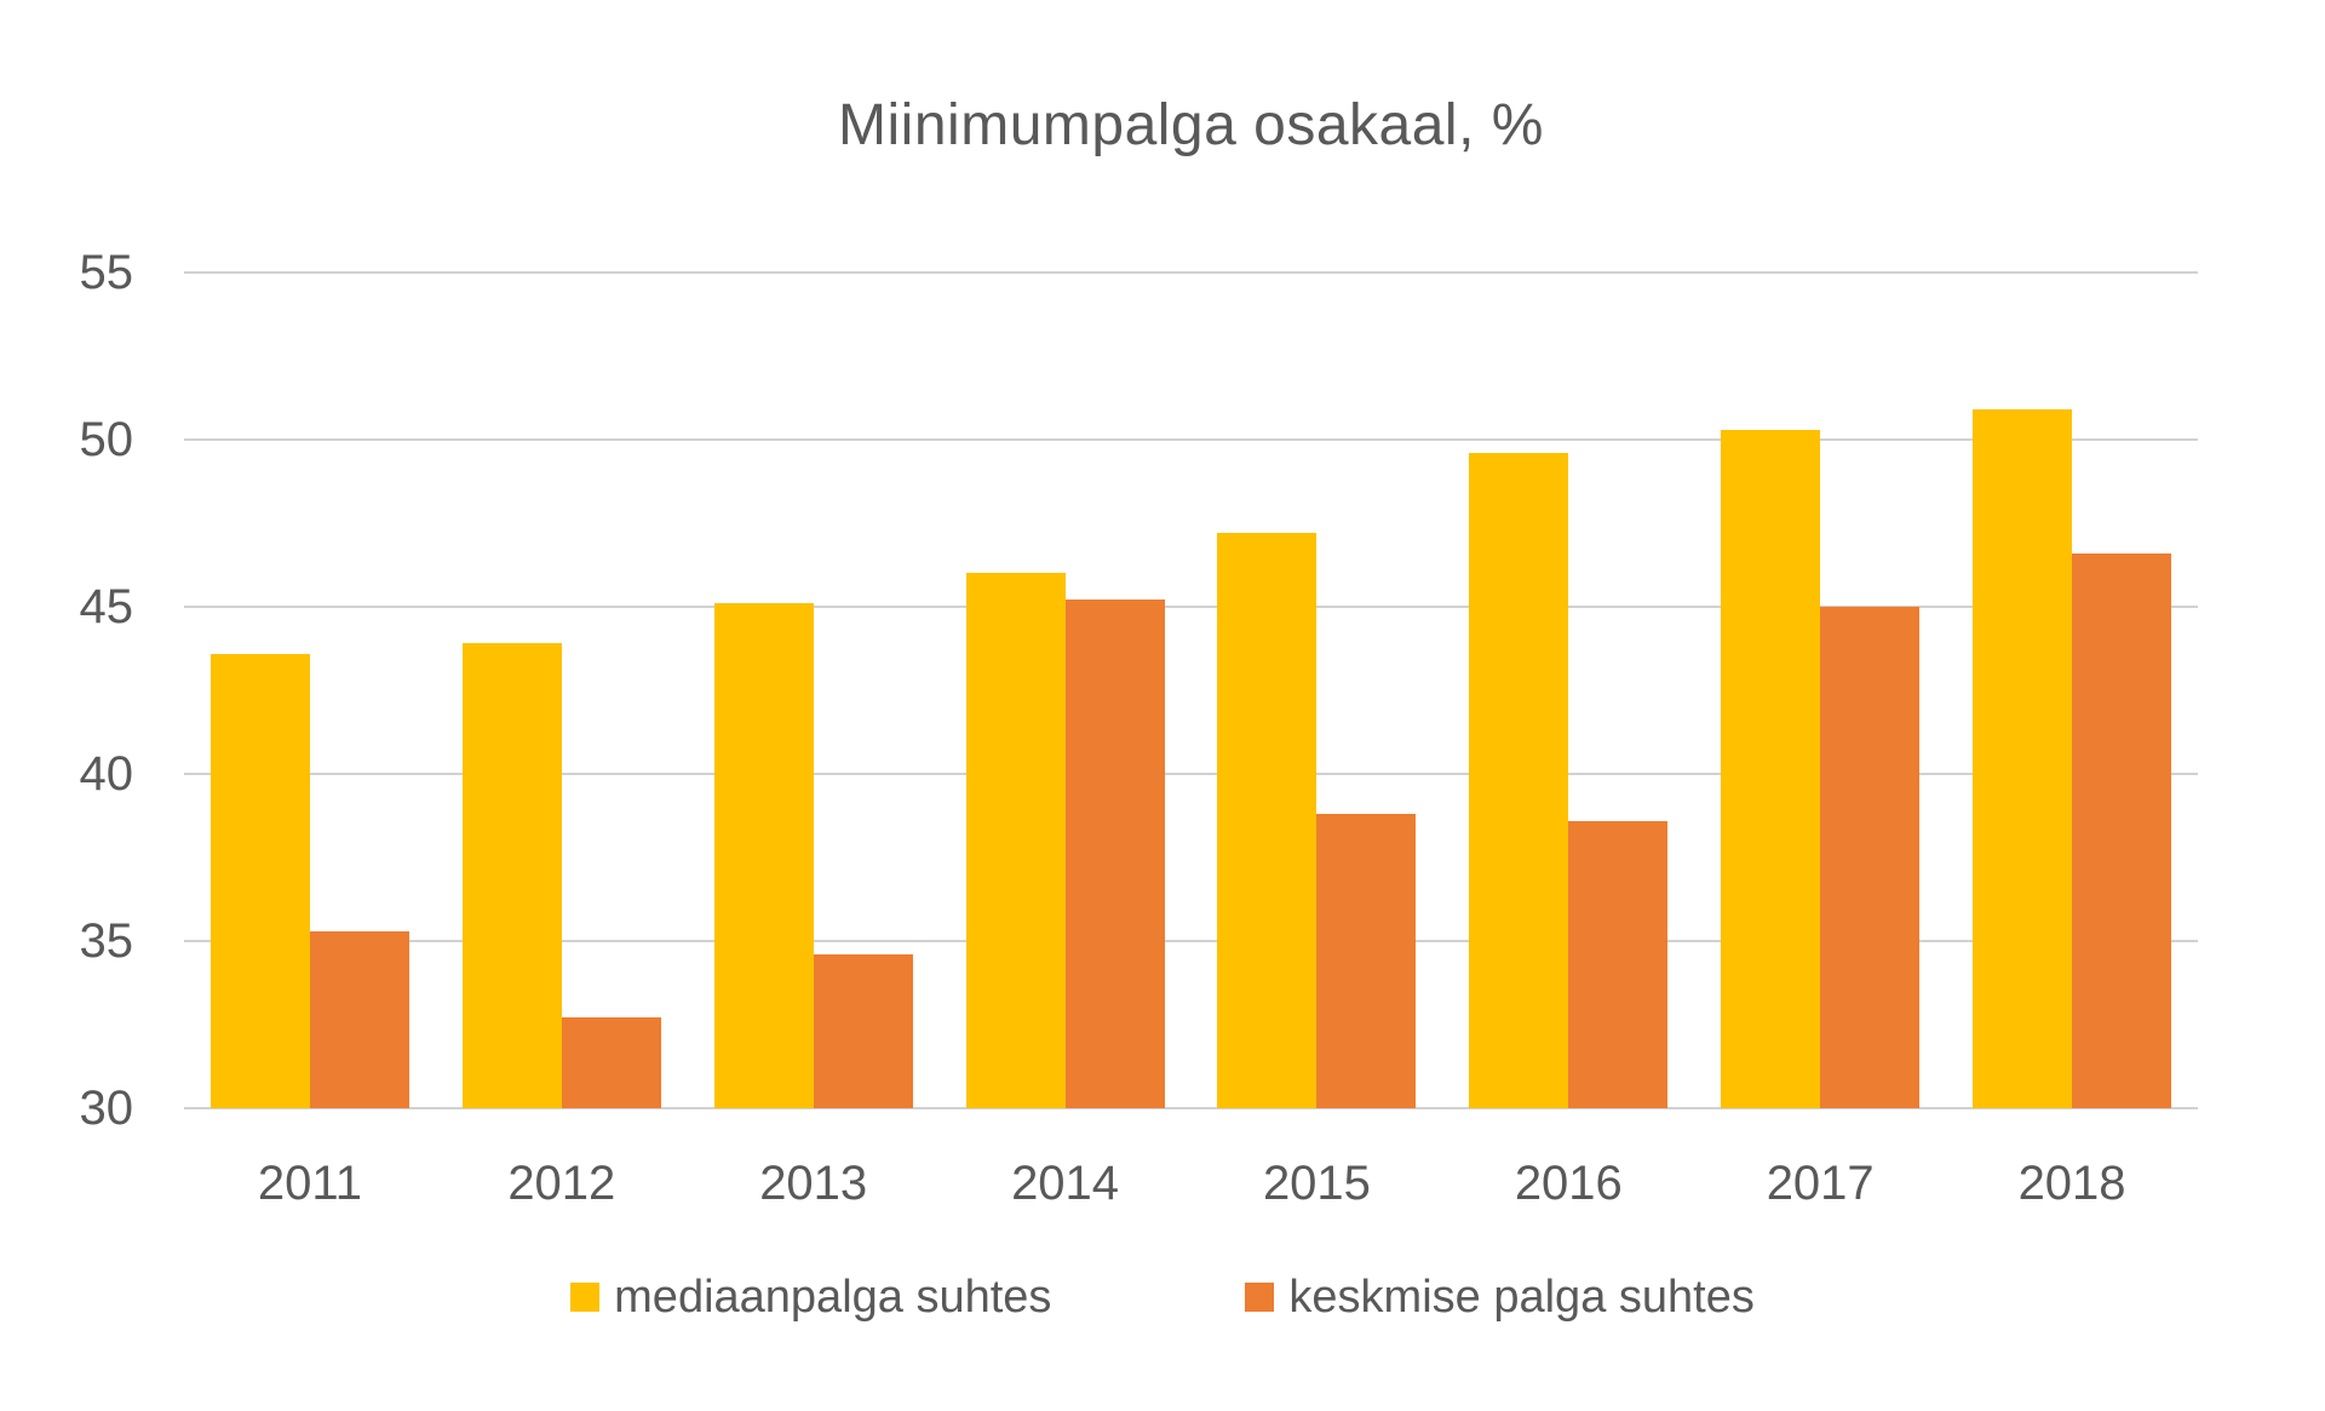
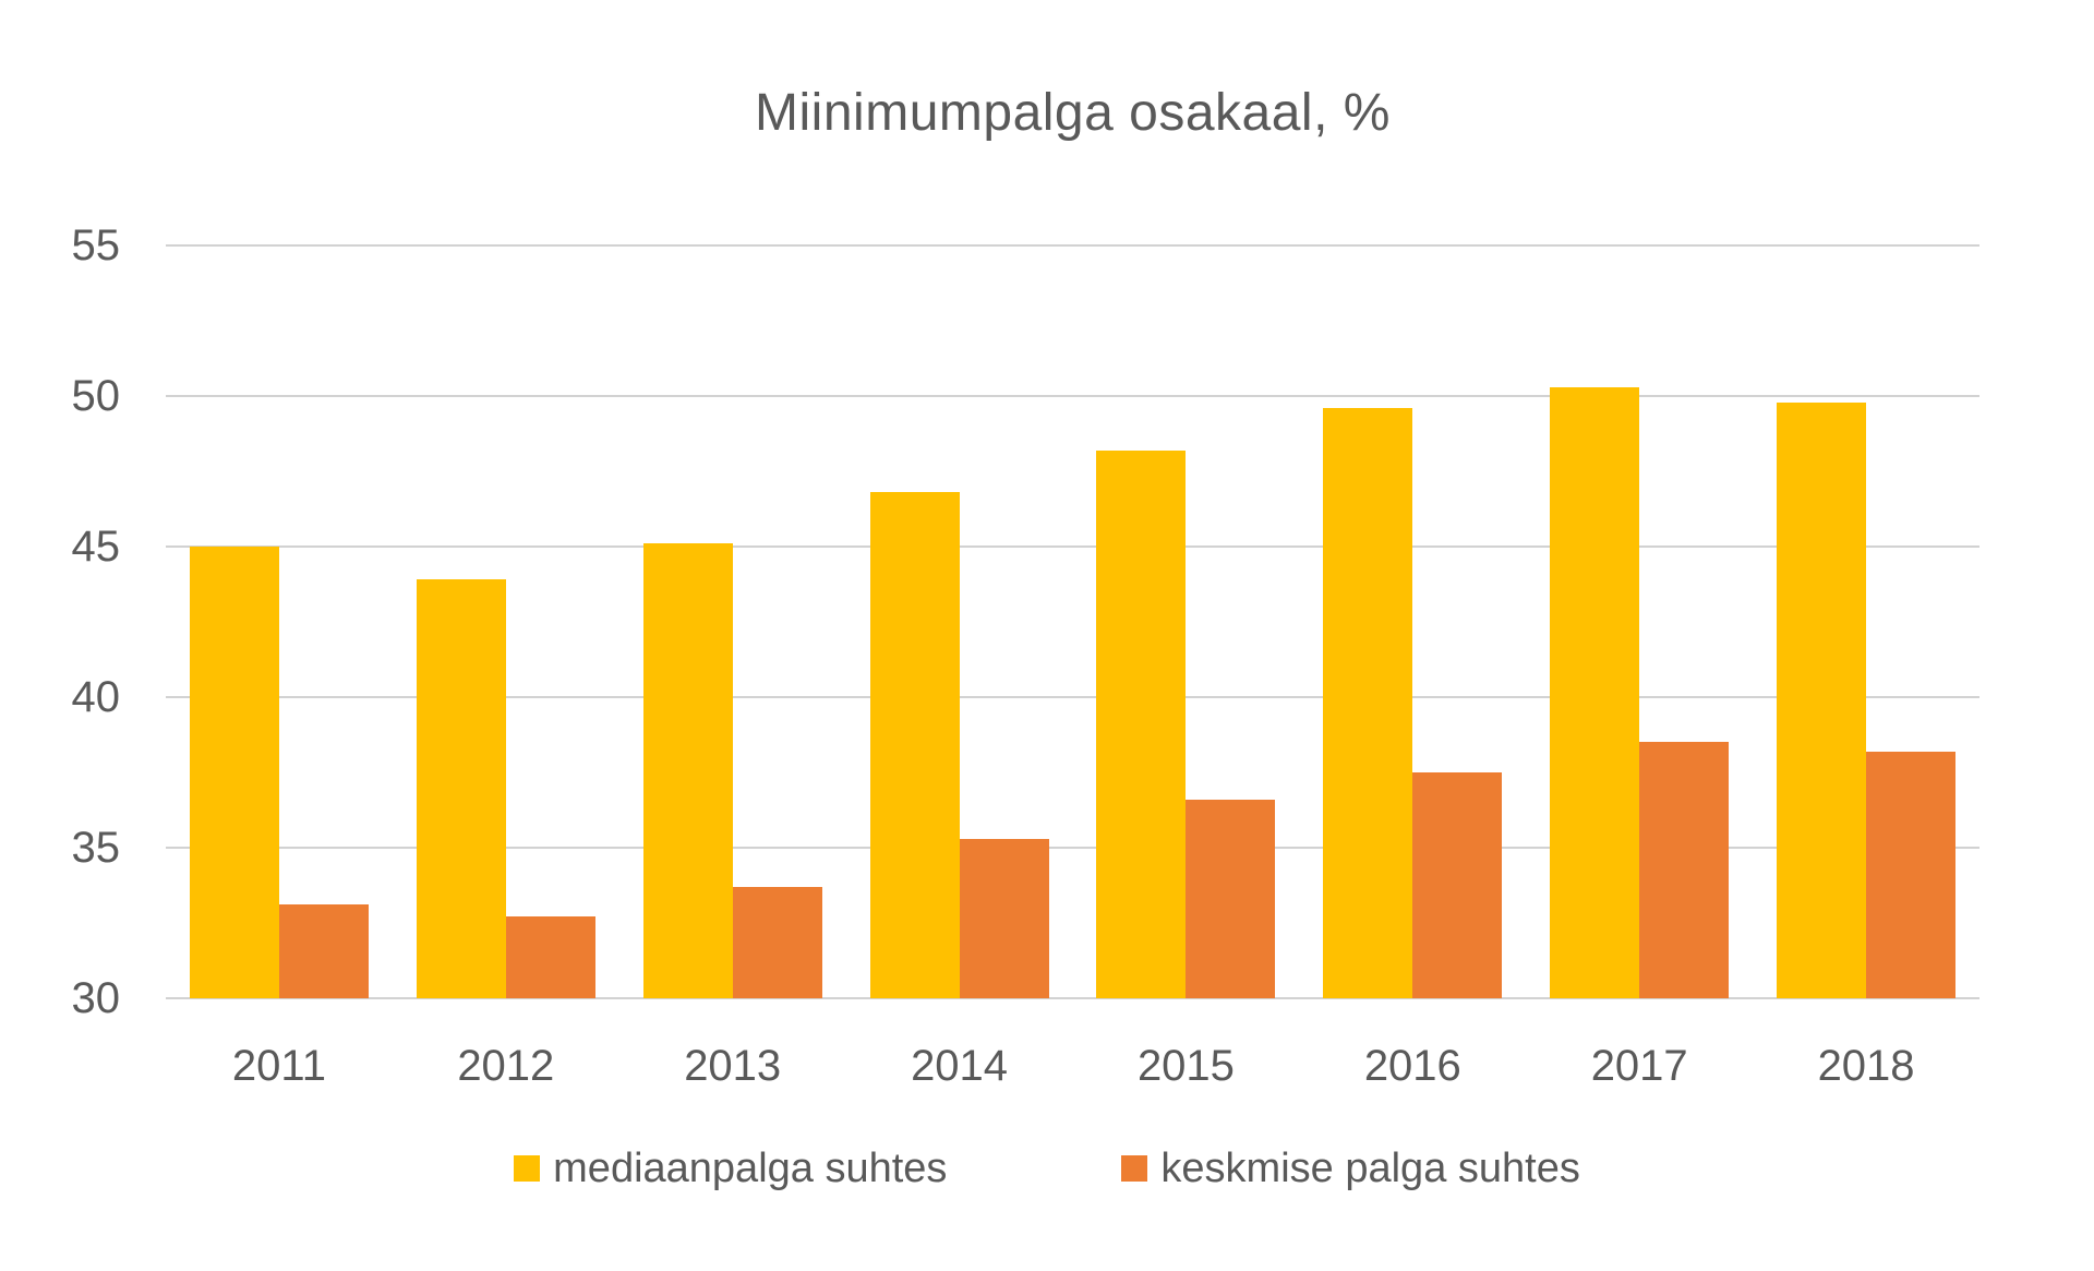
mediaanpalga suhtes/2011: 43.6 -> 45.0
keskmise palga suhtes/2011: 35.3 -> 33.1
keskmise palga suhtes/2013: 34.6 -> 33.7
mediaanpalga suhtes/2014: 46.0 -> 46.8
keskmise palga suhtes/2014: 45.2 -> 35.3
mediaanpalga suhtes/2015: 47.2 -> 48.2
keskmise palga suhtes/2015: 38.8 -> 36.6
keskmise palga suhtes/2016: 38.6 -> 37.5
keskmise palga suhtes/2017: 45.0 -> 38.5
mediaanpalga suhtes/2018: 50.9 -> 49.8
keskmise palga suhtes/2018: 46.6 -> 38.2
